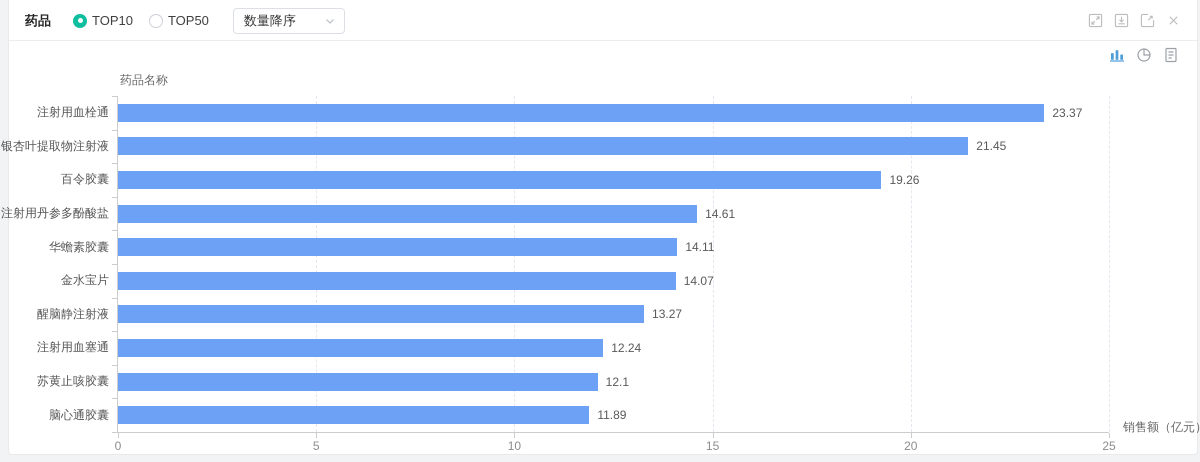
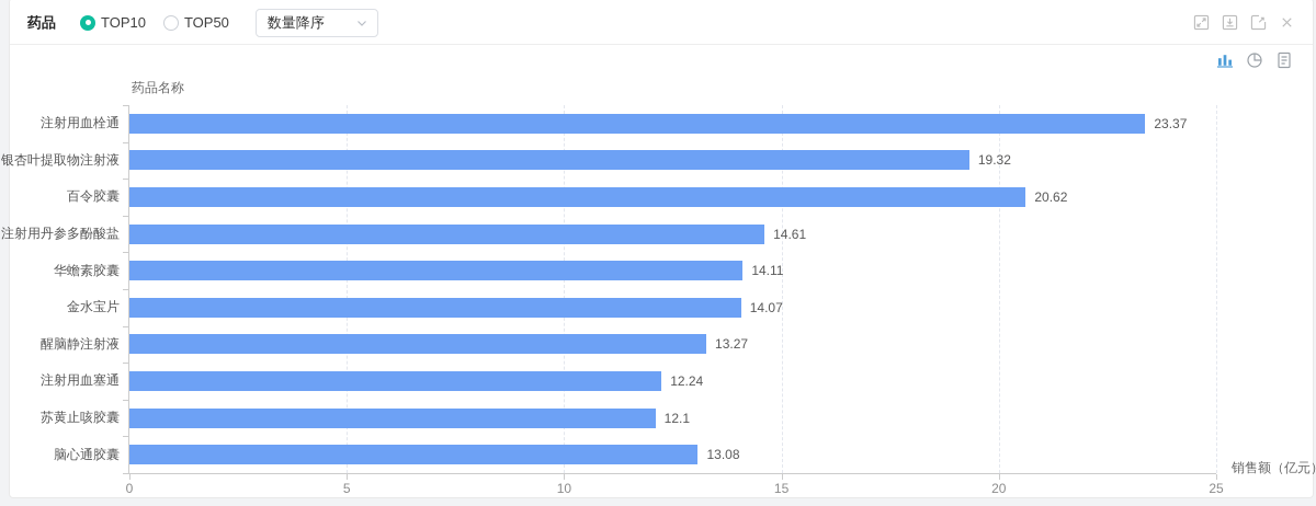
银杏叶提取物注射液: 21.45 -> 19.32
百令胶囊: 19.26 -> 20.62
脑心通胶囊: 11.89 -> 13.08
